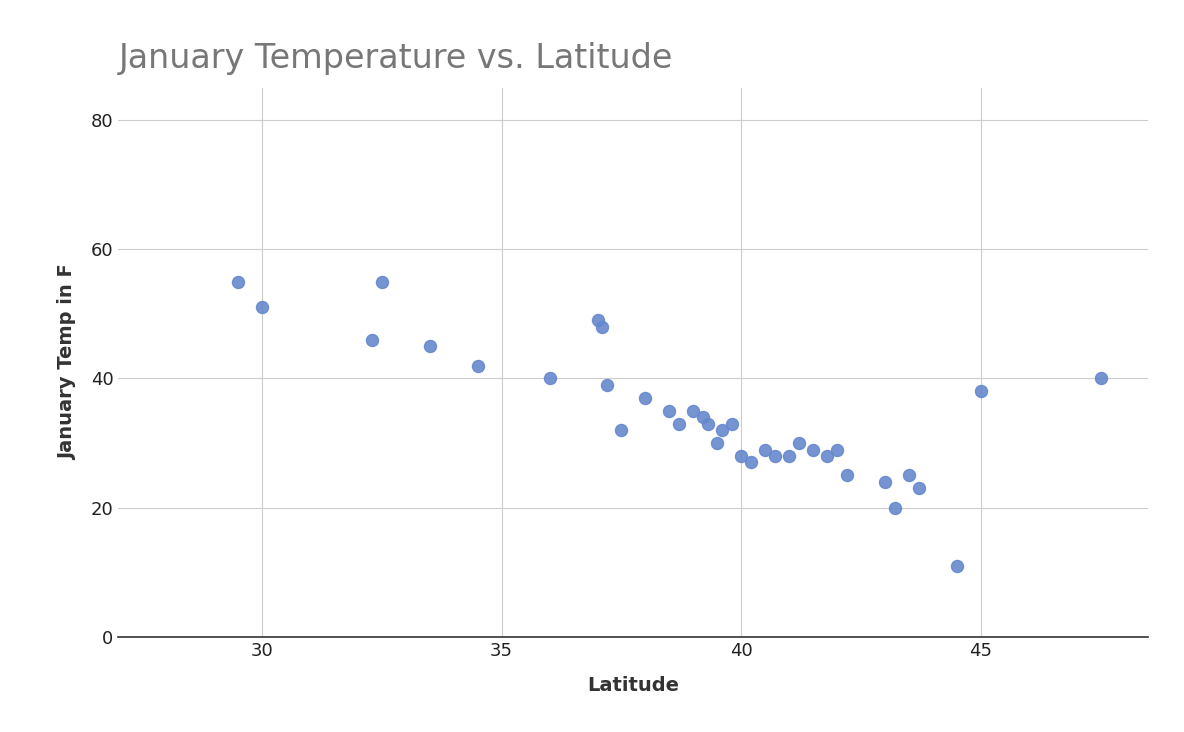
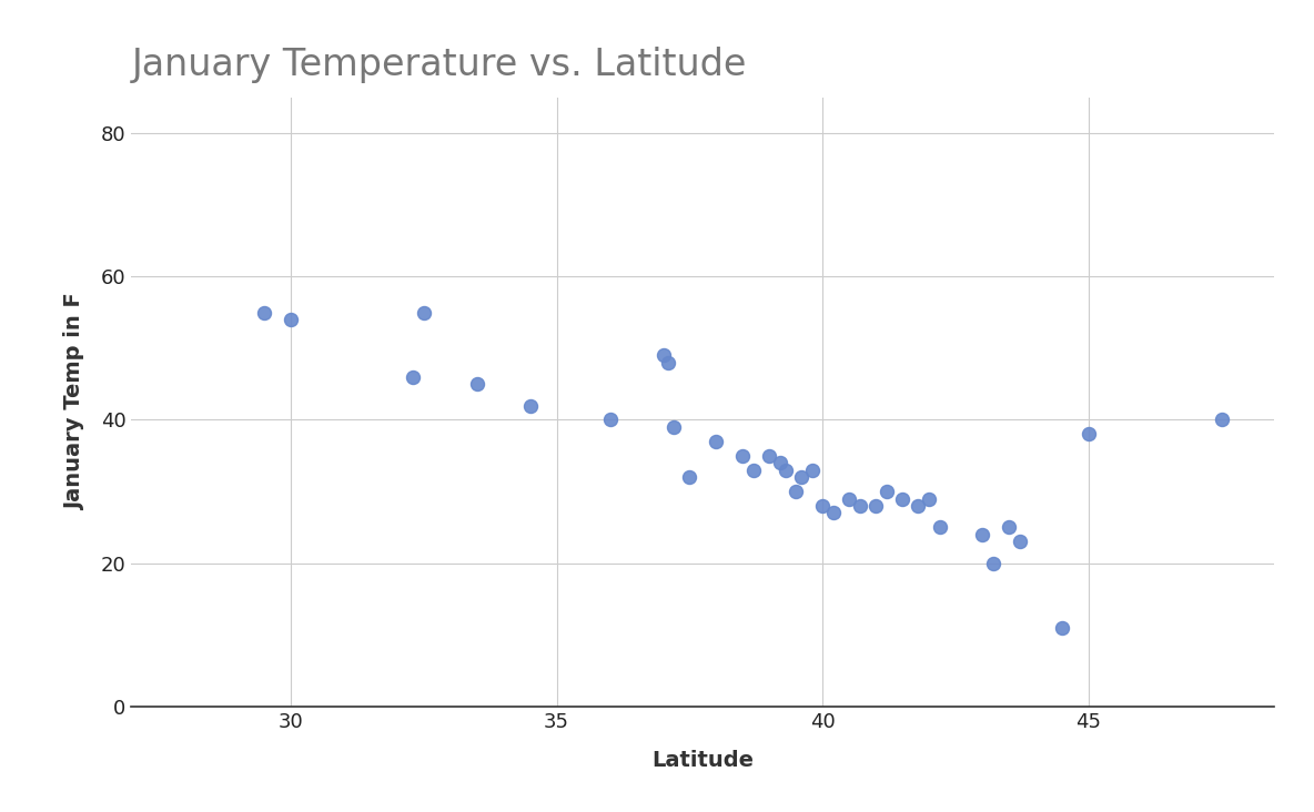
30: 51 -> 54
